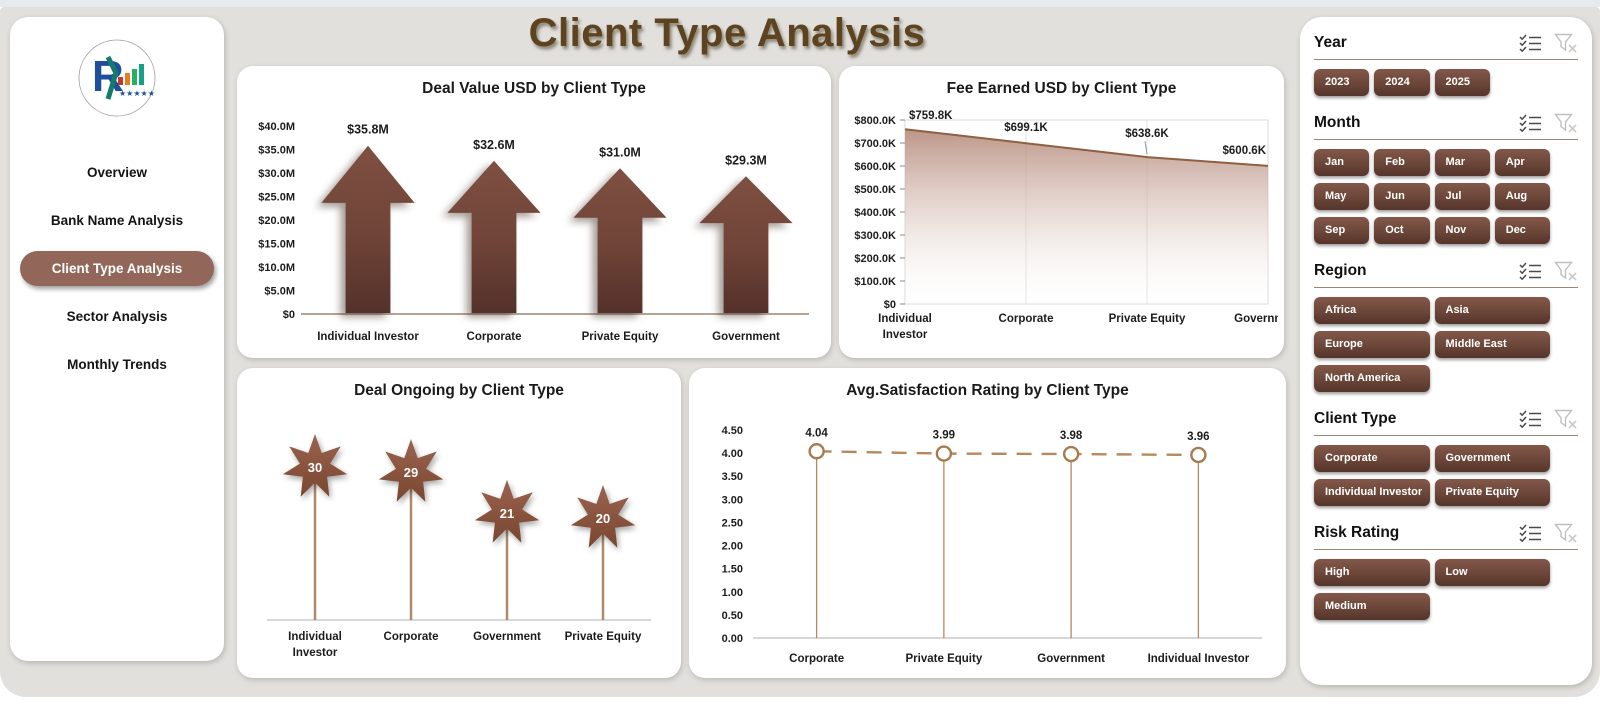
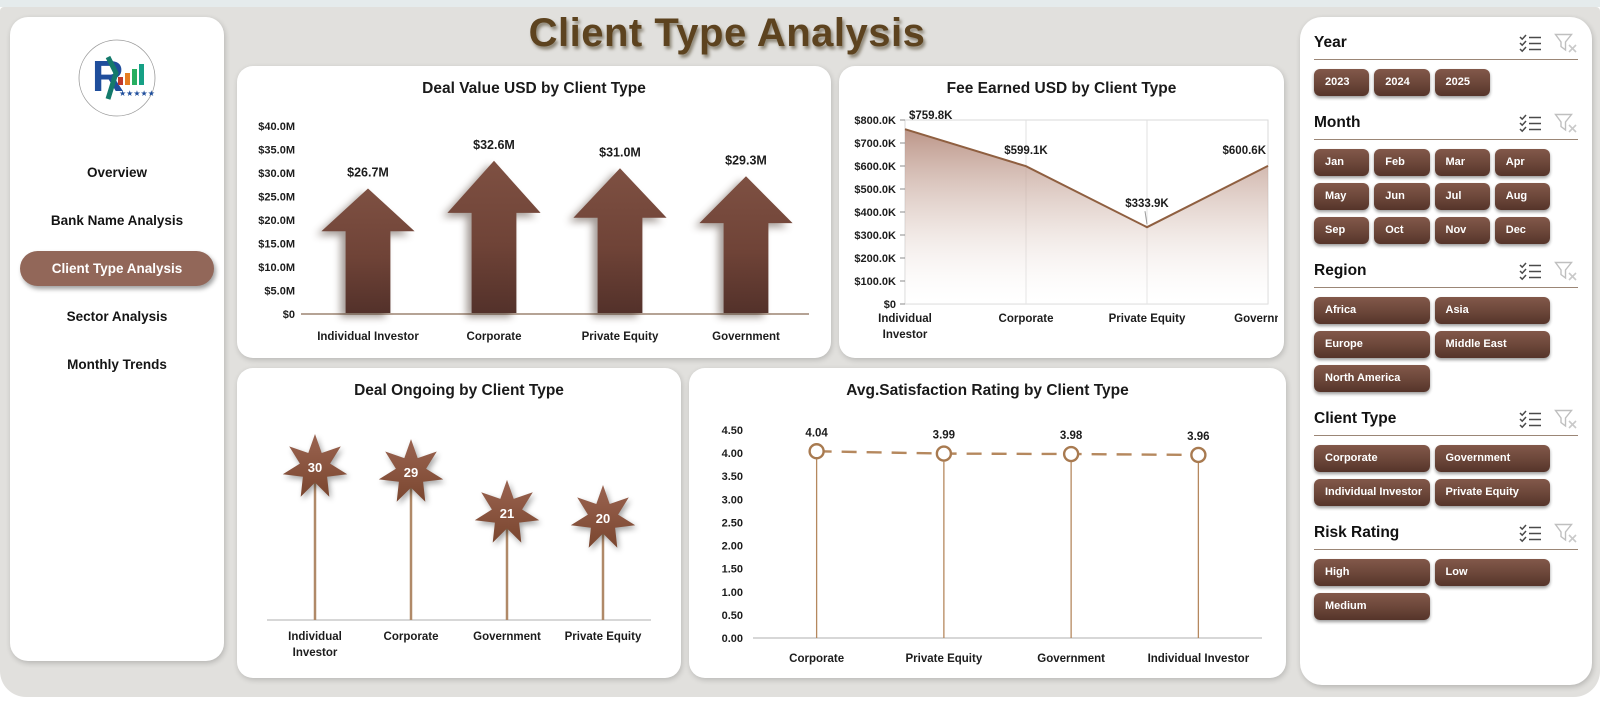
Deal Value USD by Client Type/Individual Investor: $35.8M -> $26.7M
Fee Earned USD by Client Type/Corporate: $699.1K -> $599.1K
Fee Earned USD by Client Type/Private Equity: $638.6K -> $333.9K
